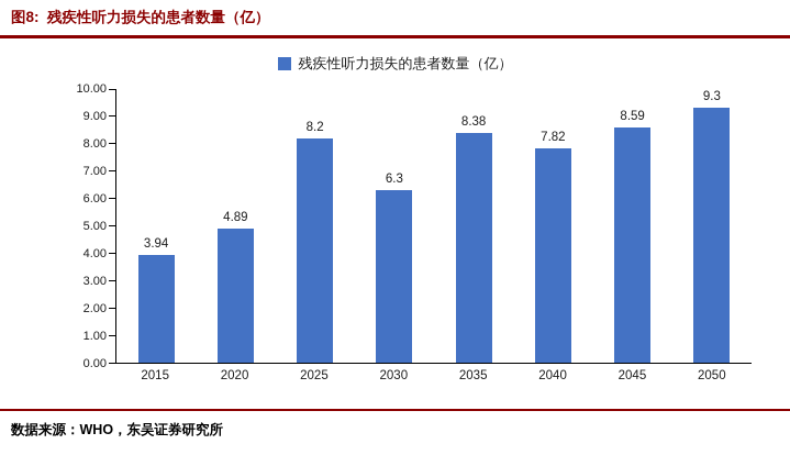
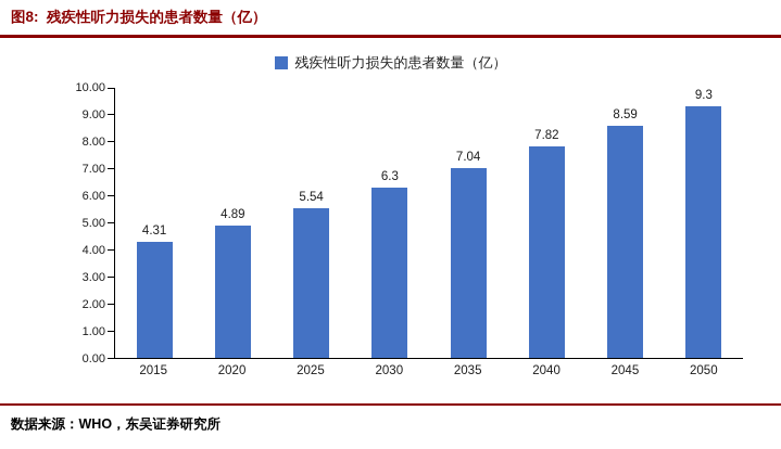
2015: 3.94 -> 4.31
2025: 8.2 -> 5.54
2035: 8.38 -> 7.04
